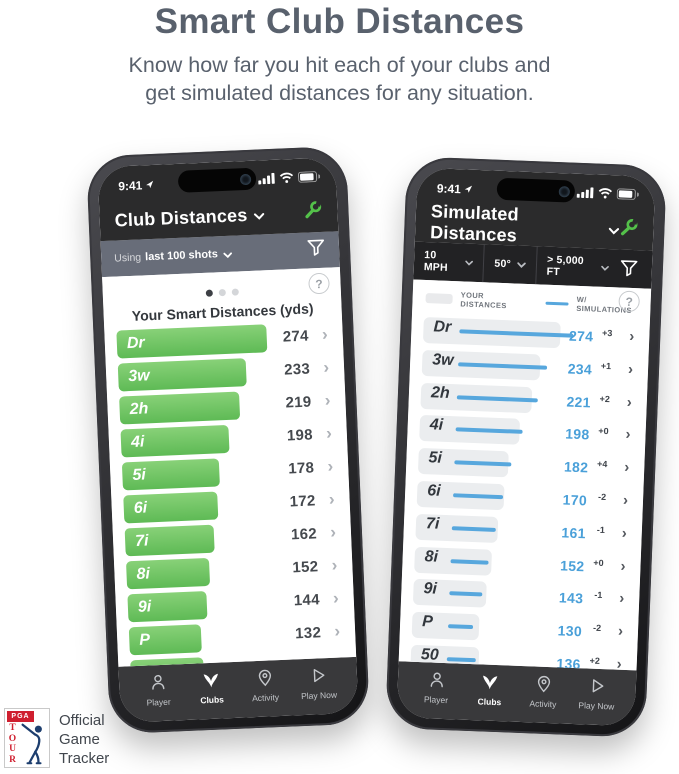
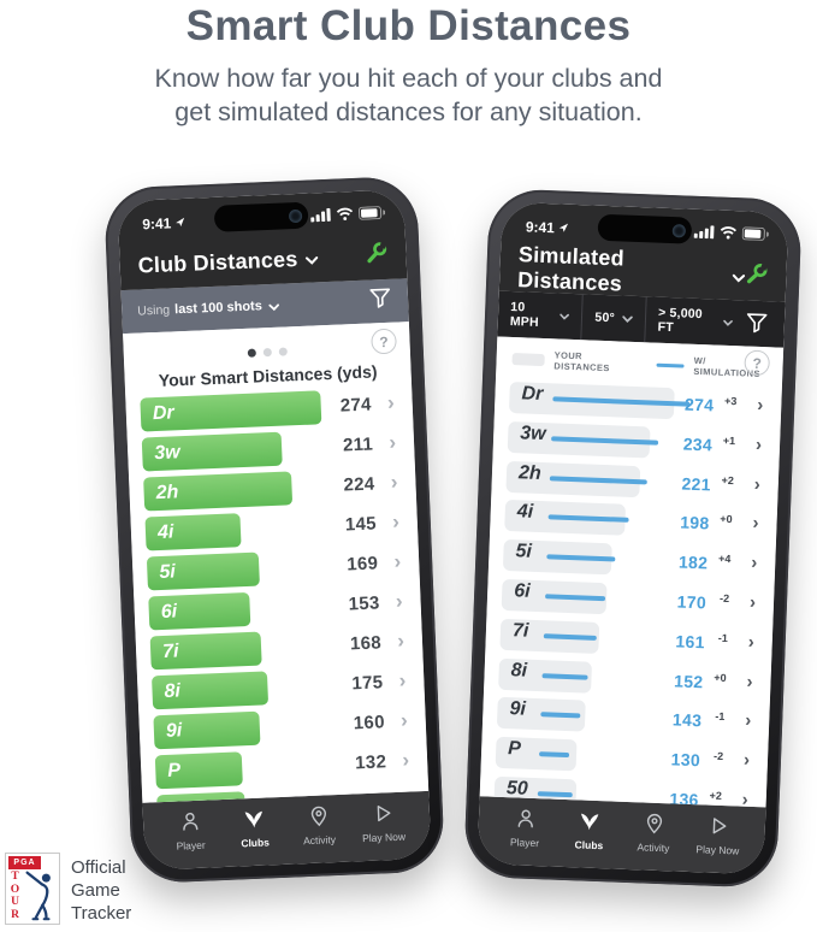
Your Smart Distances (yds)/3w: 233 -> 211
Your Smart Distances (yds)/2h: 219 -> 224
Your Smart Distances (yds)/4i: 198 -> 145
Your Smart Distances (yds)/5i: 178 -> 169
Your Smart Distances (yds)/6i: 172 -> 153
Your Smart Distances (yds)/7i: 162 -> 168
Your Smart Distances (yds)/8i: 152 -> 175
Your Smart Distances (yds)/9i: 144 -> 160
